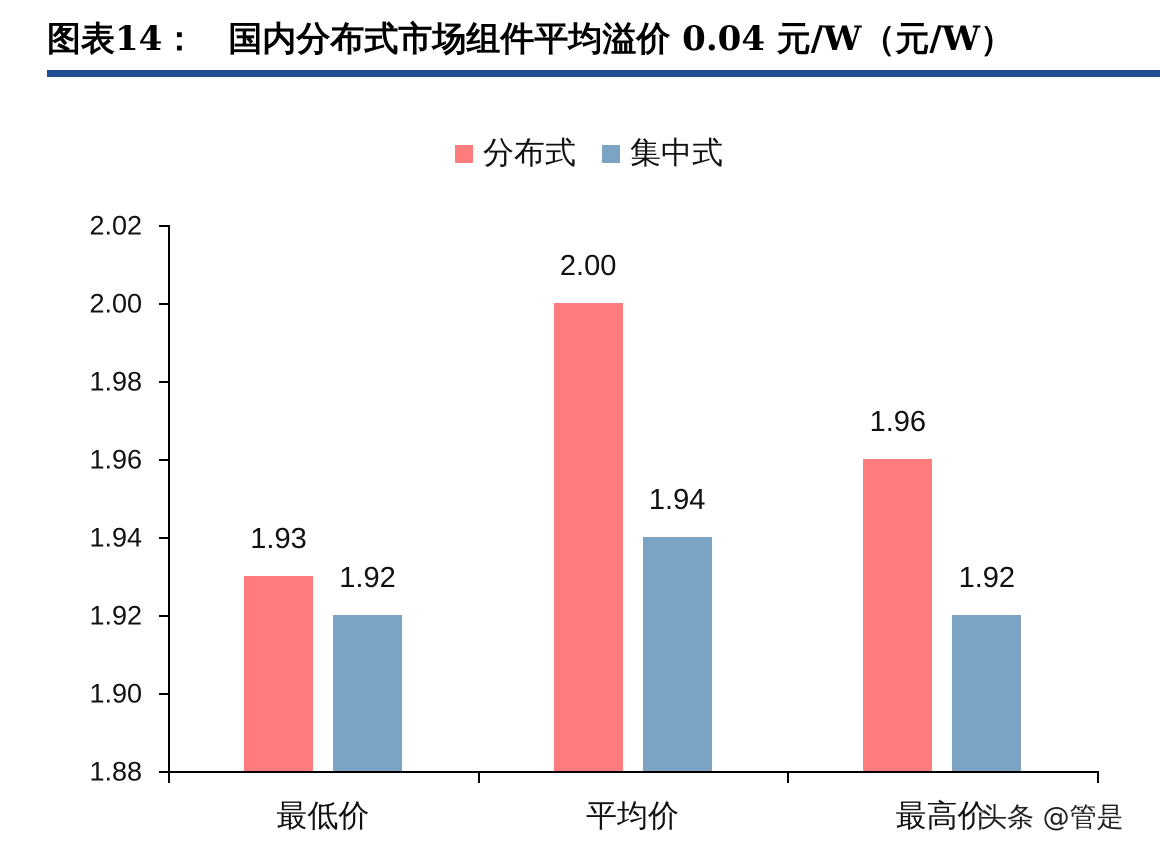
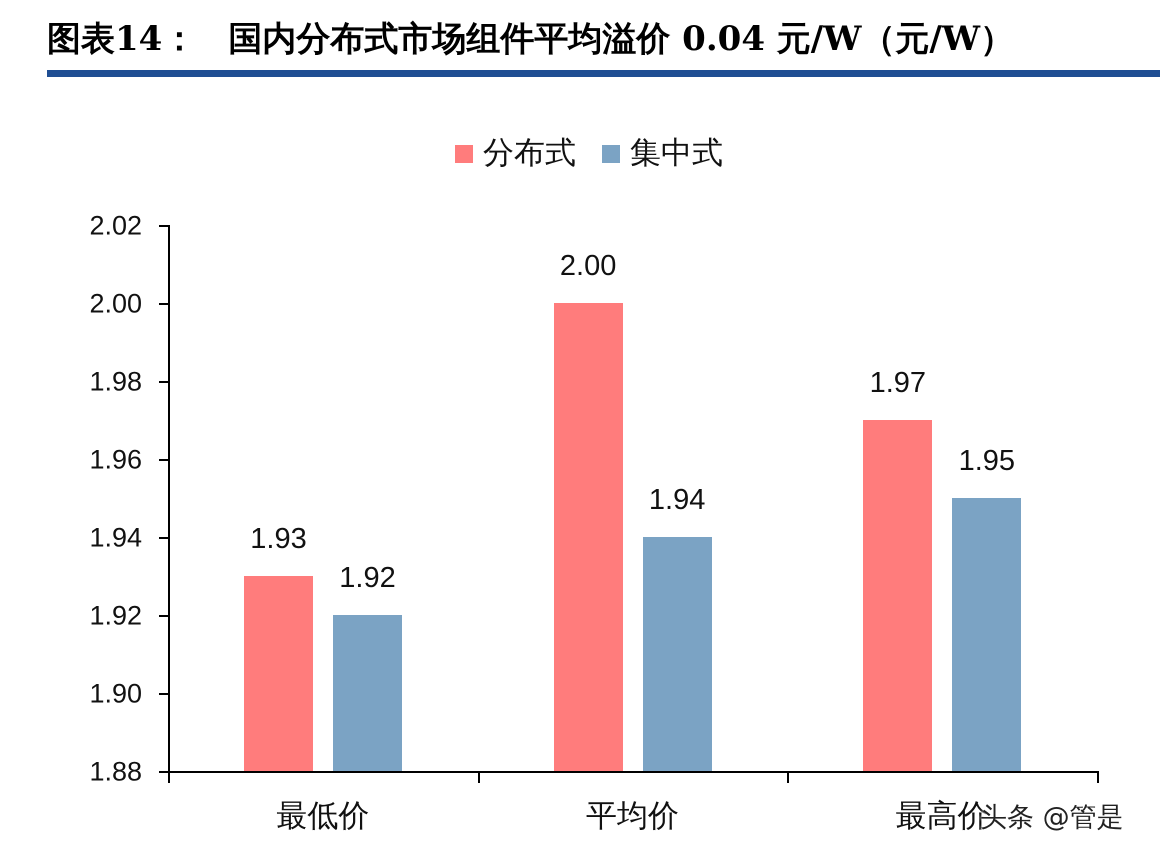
分布式/最高价: 1.96 -> 1.97
集中式/最高价: 1.92 -> 1.95
